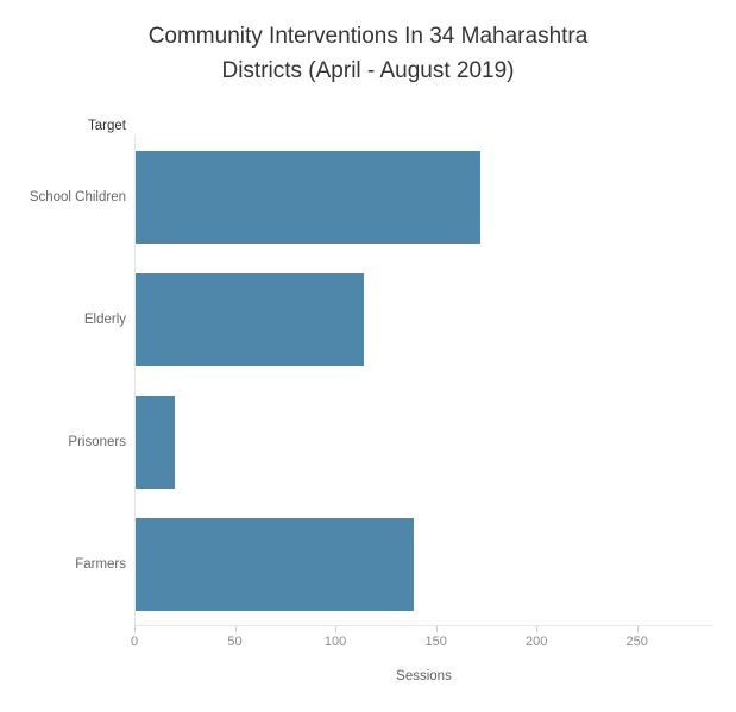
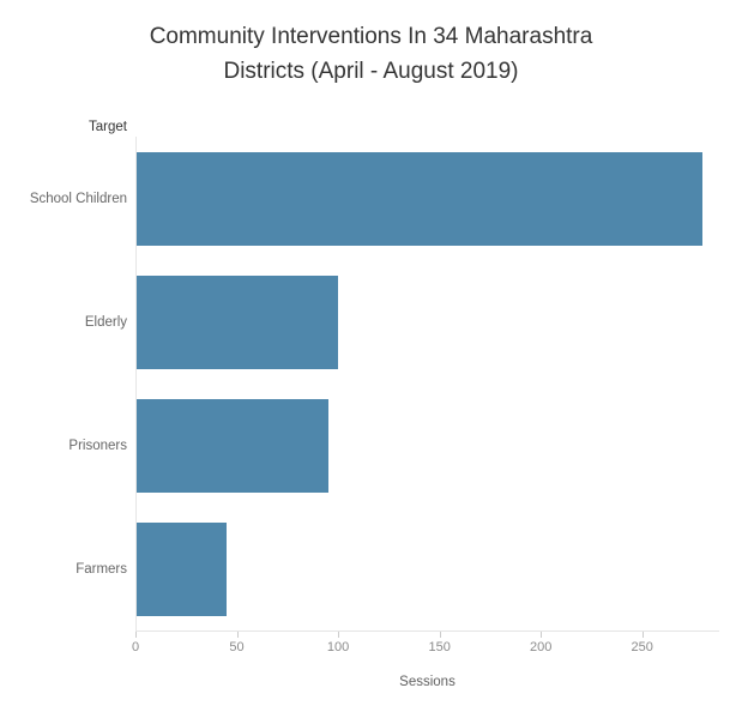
School Children: 172 -> 280
Elderly: 114 -> 100
Prisoners: 20 -> 95
Farmers: 139 -> 45
